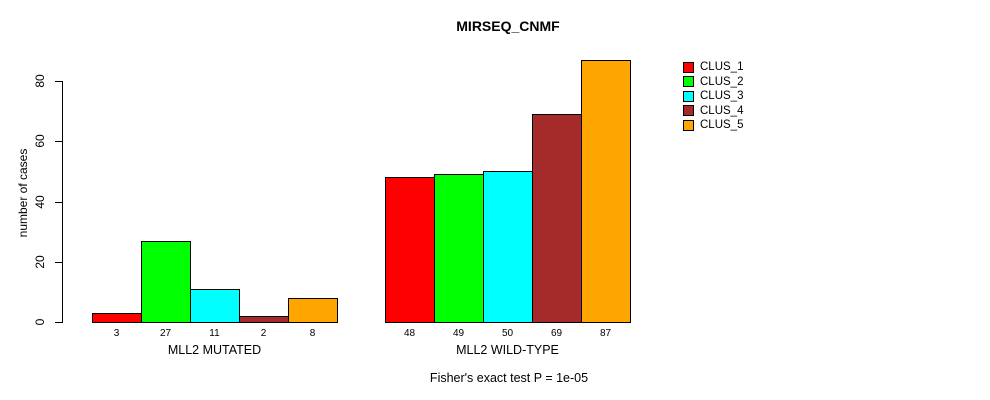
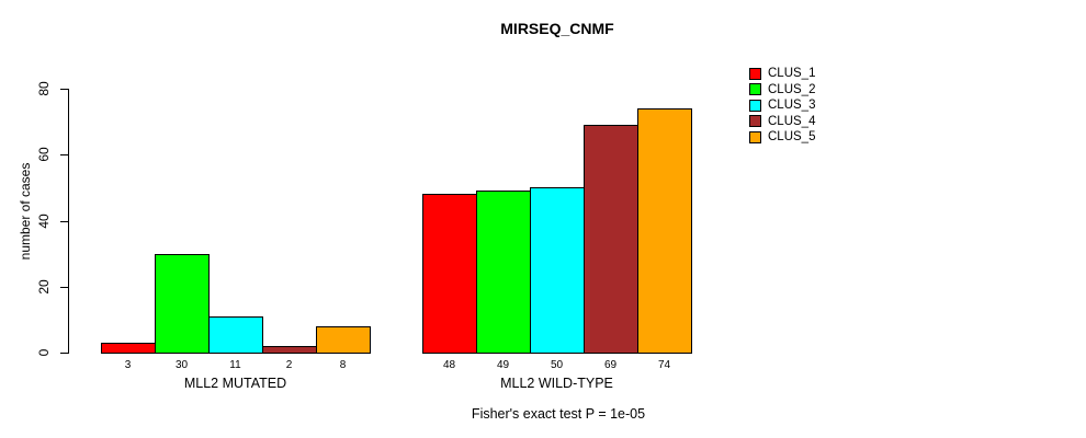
CLUS_2/MLL2 MUTATED: 27 -> 30
CLUS_5/MLL2 WILD-TYPE: 87 -> 74
